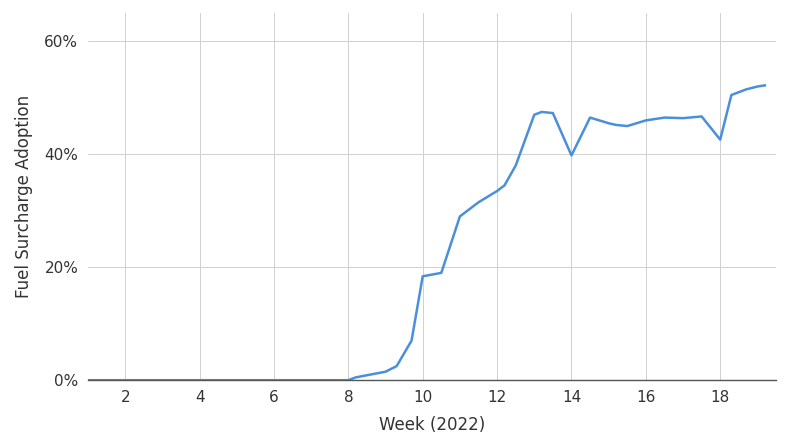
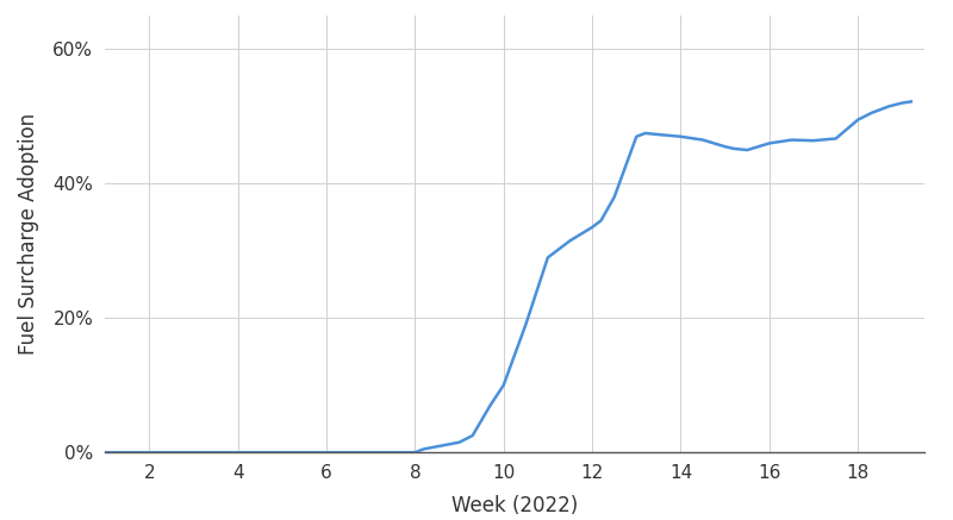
10: 18.4% -> 10.0%
14: 39.8% -> 47.0%
18: 42.6% -> 49.5%
